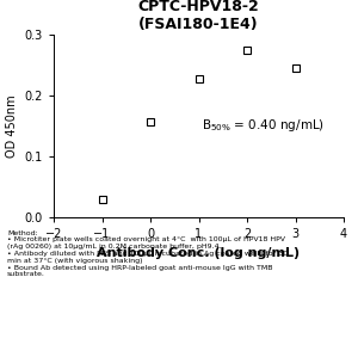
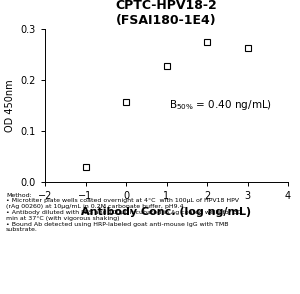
3: 0.246 -> 0.263
